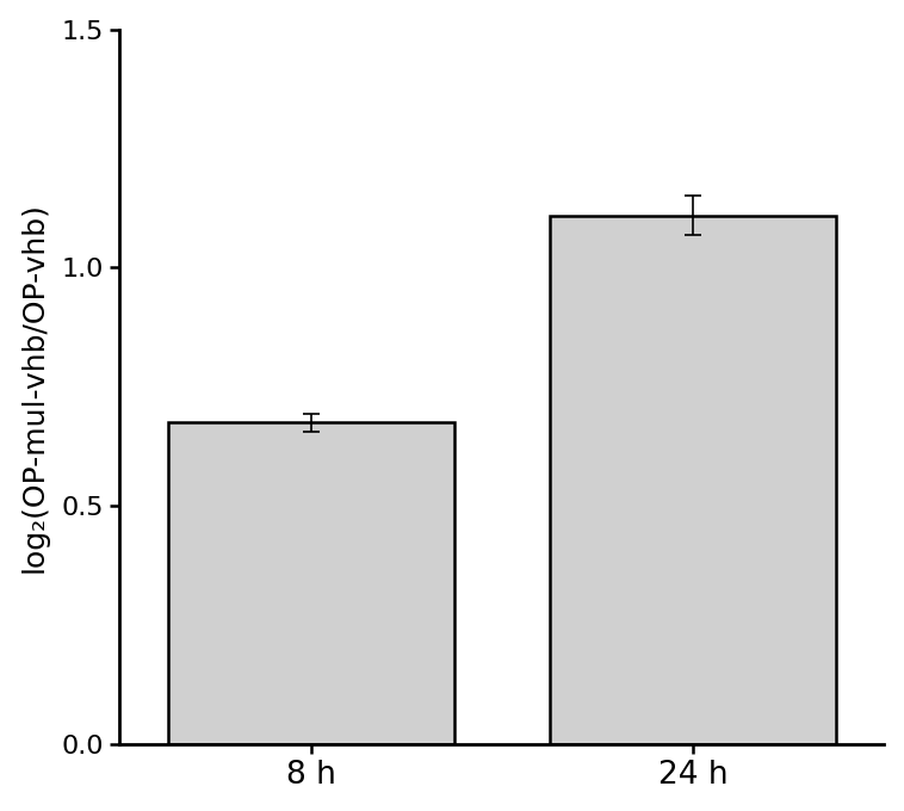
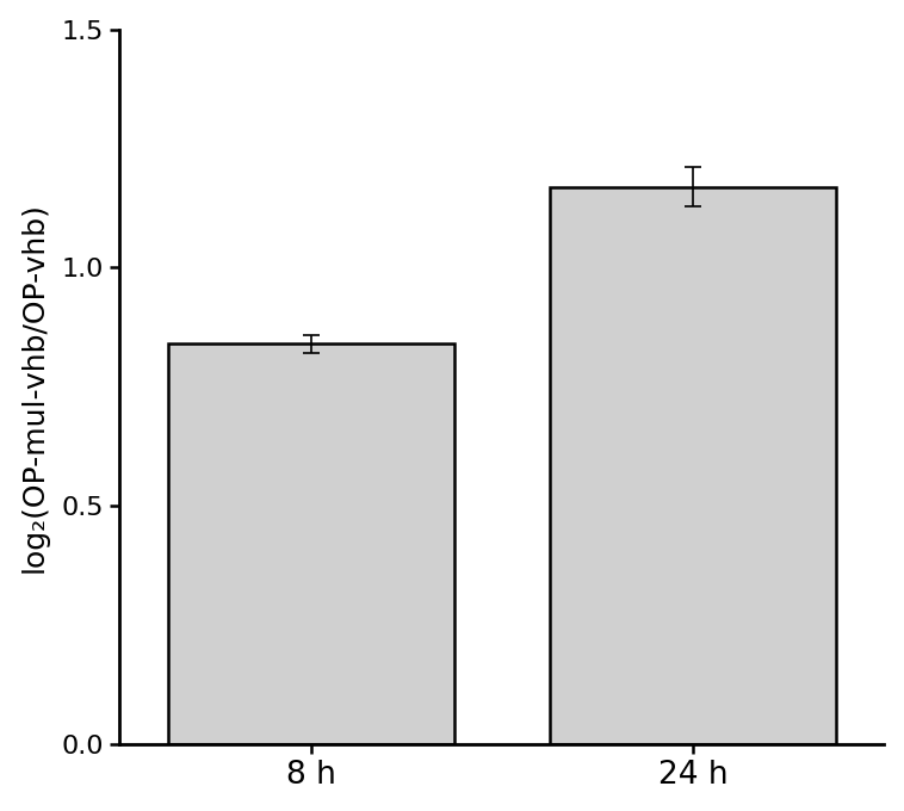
8 h: 0.675 -> 0.840
24 h: 1.110 -> 1.170
